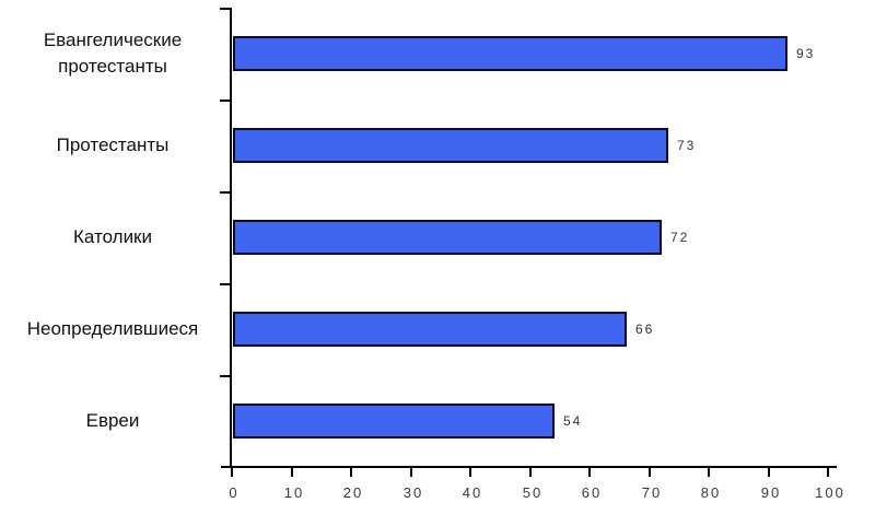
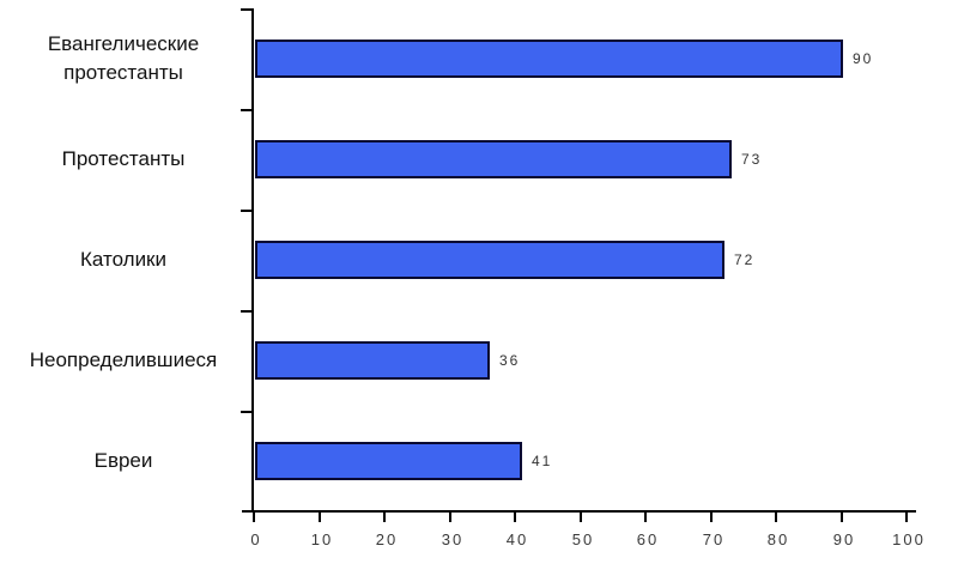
Евангелические протестанты: 93 -> 90
Неопределившиеся: 66 -> 36
Евреи: 54 -> 41
